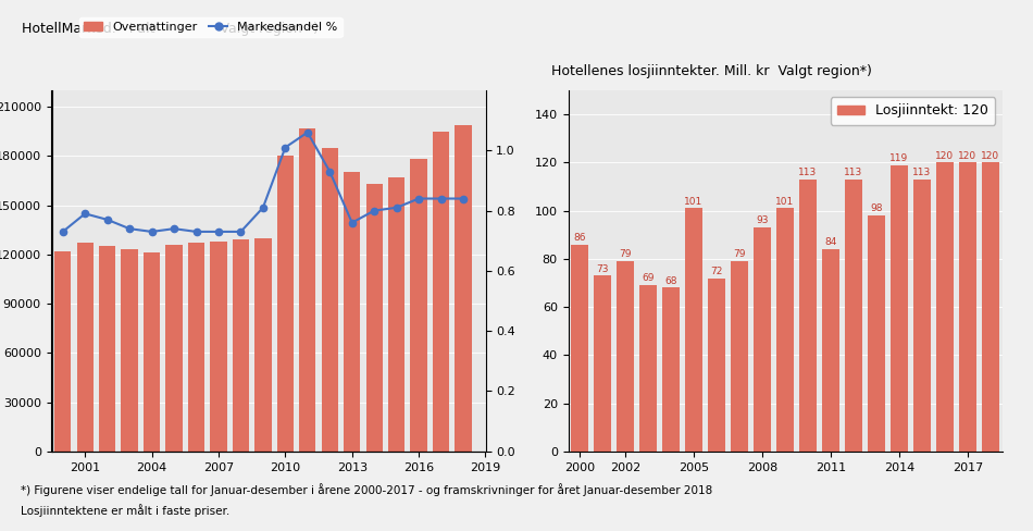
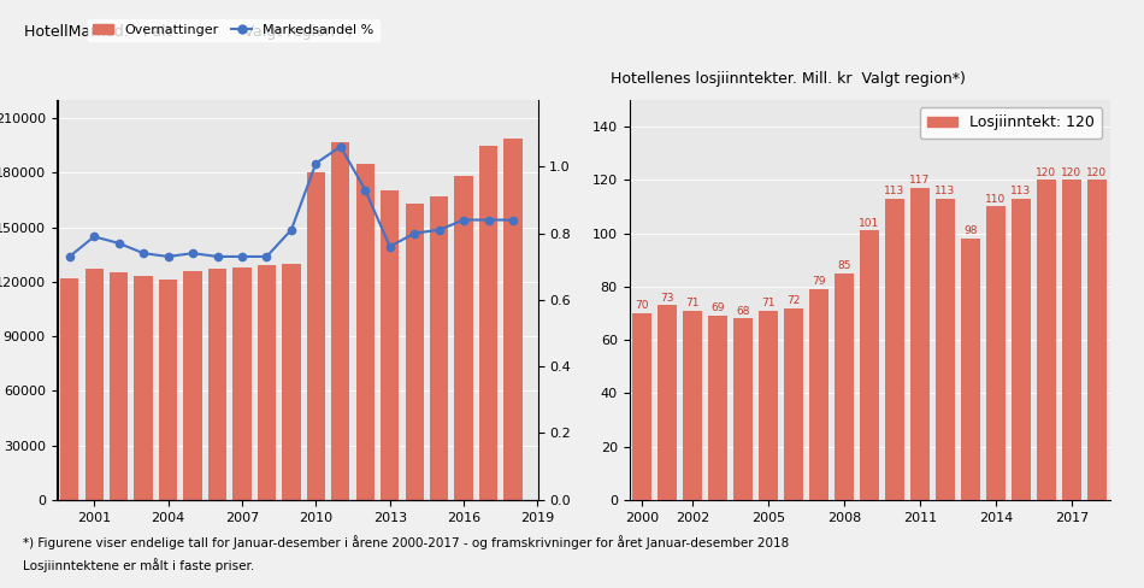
Hotellenes losjiinntekter. Mill. kr Valgt region*)/2000: 86 -> 70
Hotellenes losjiinntekter. Mill. kr Valgt region*)/2002: 79 -> 71
Hotellenes losjiinntekter. Mill. kr Valgt region*)/2005: 101 -> 71
Hotellenes losjiinntekter. Mill. kr Valgt region*)/2008: 93 -> 85
Hotellenes losjiinntekter. Mill. kr Valgt region*)/2011: 84 -> 117
Hotellenes losjiinntekter. Mill. kr Valgt region*)/2014: 119 -> 110
